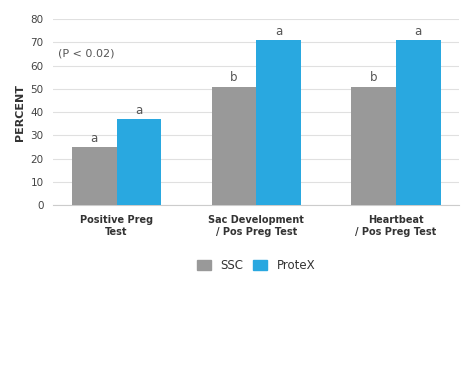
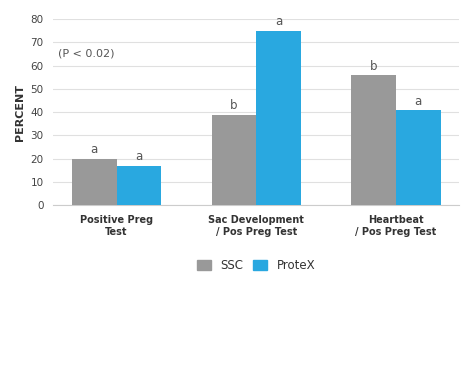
SSC/Positive Preg Test: 25 -> 20
ProteX/Positive Preg Test: 37 -> 17
SSC/Sac Development / Pos Preg Test: 51 -> 39
ProteX/Sac Development / Pos Preg Test: 71 -> 75
SSC/Heartbeat / Pos Preg Test: 51 -> 56
ProteX/Heartbeat / Pos Preg Test: 71 -> 41
